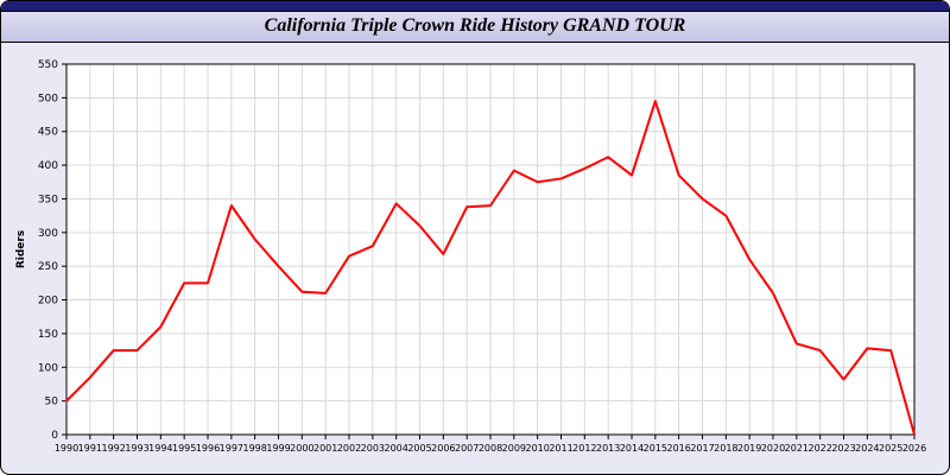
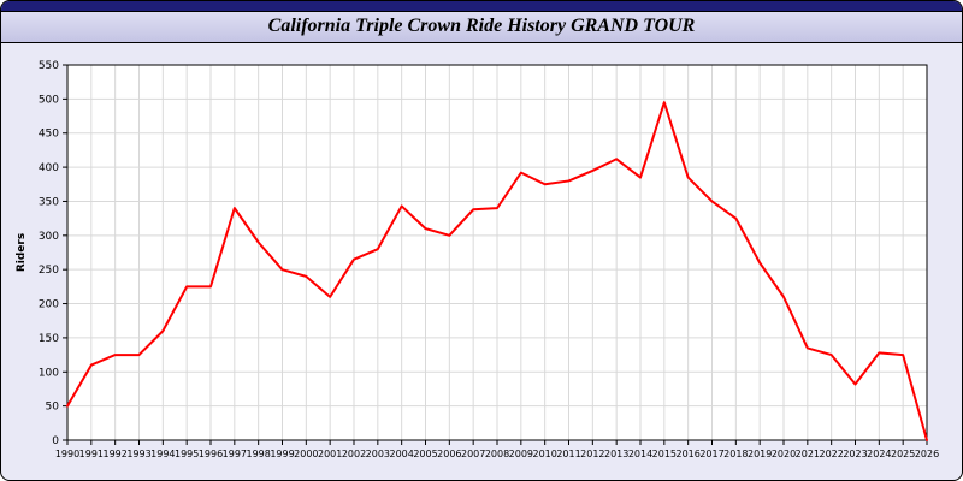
1991: 80 -> 110
2000: 210 -> 240
2006: 270 -> 300
